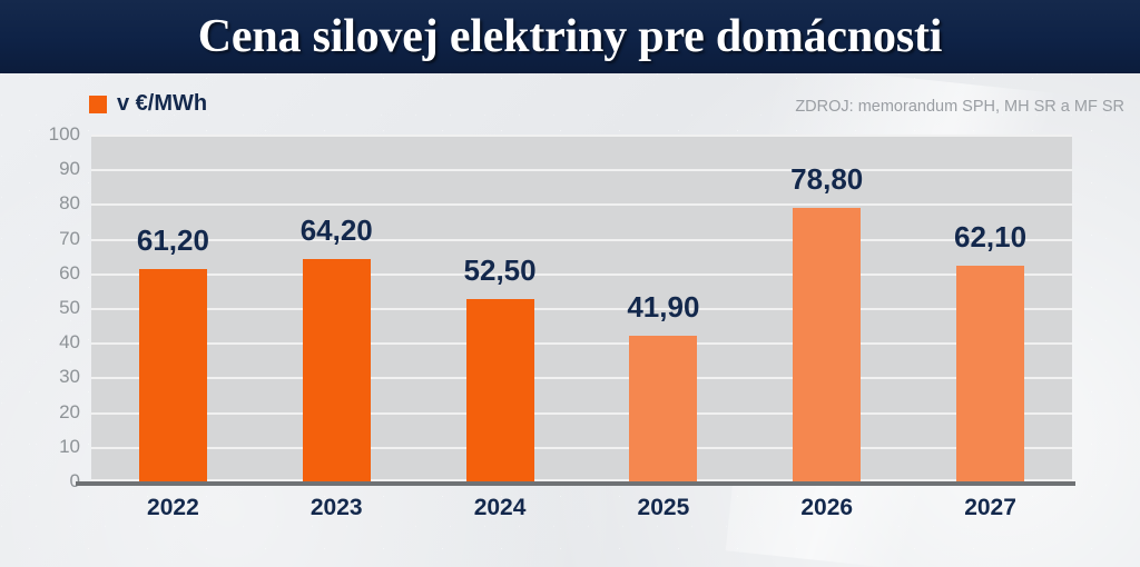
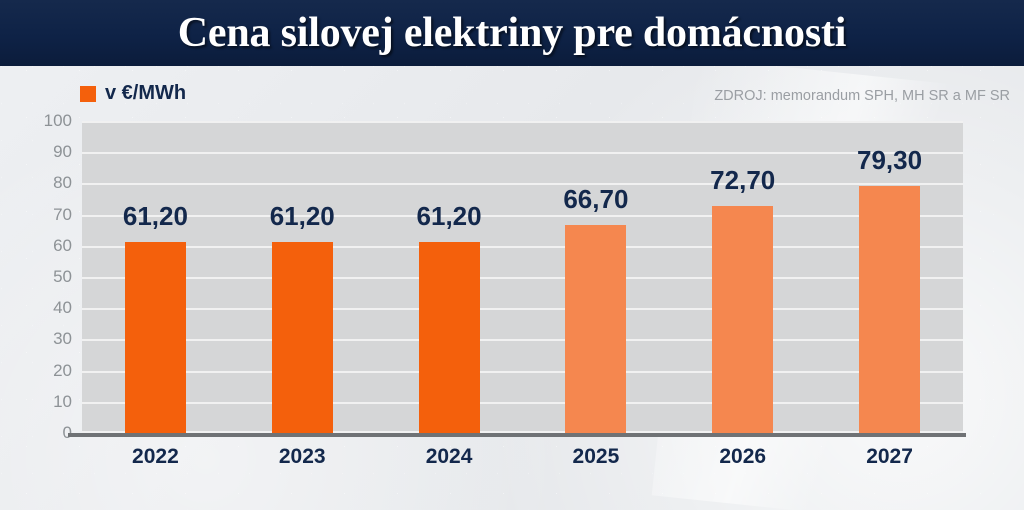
2023: 64,20 -> 61,20
2024: 52,50 -> 61,20
2025: 41,90 -> 66,70
2026: 78,80 -> 72,70
2027: 62,10 -> 79,30
